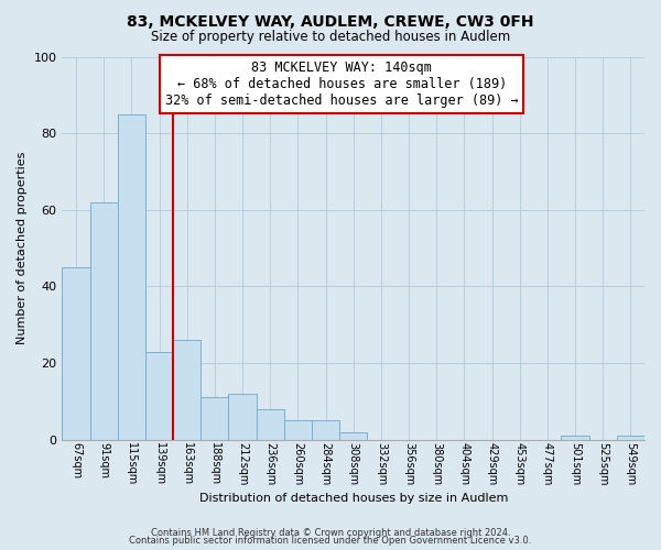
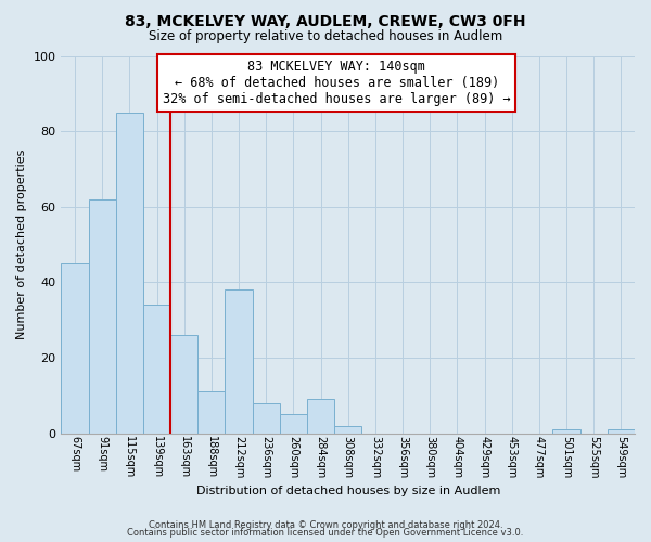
139sqm: 23 -> 34
212sqm: 12 -> 38
284sqm: 5 -> 9
